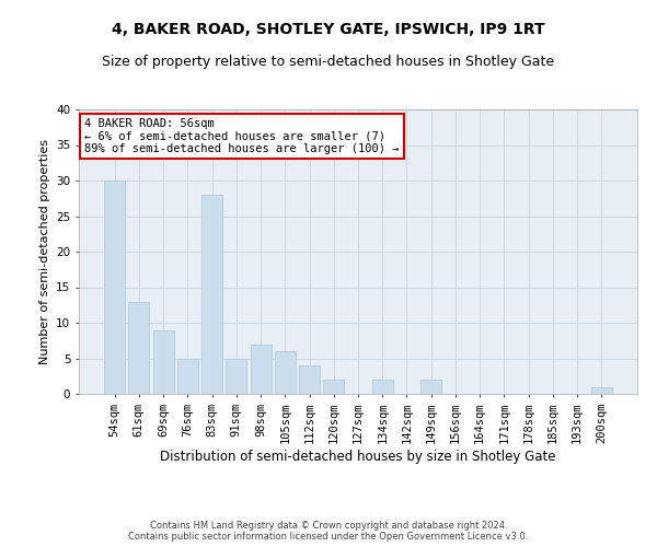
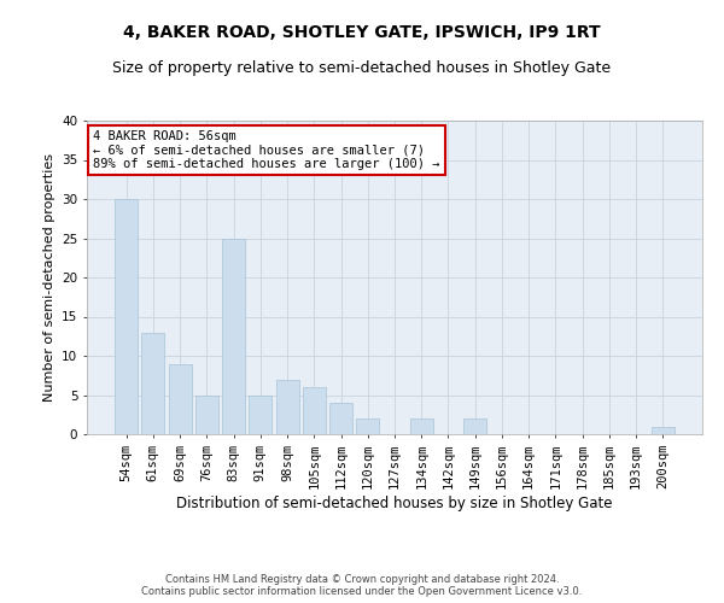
83sqm: 28 -> 25
